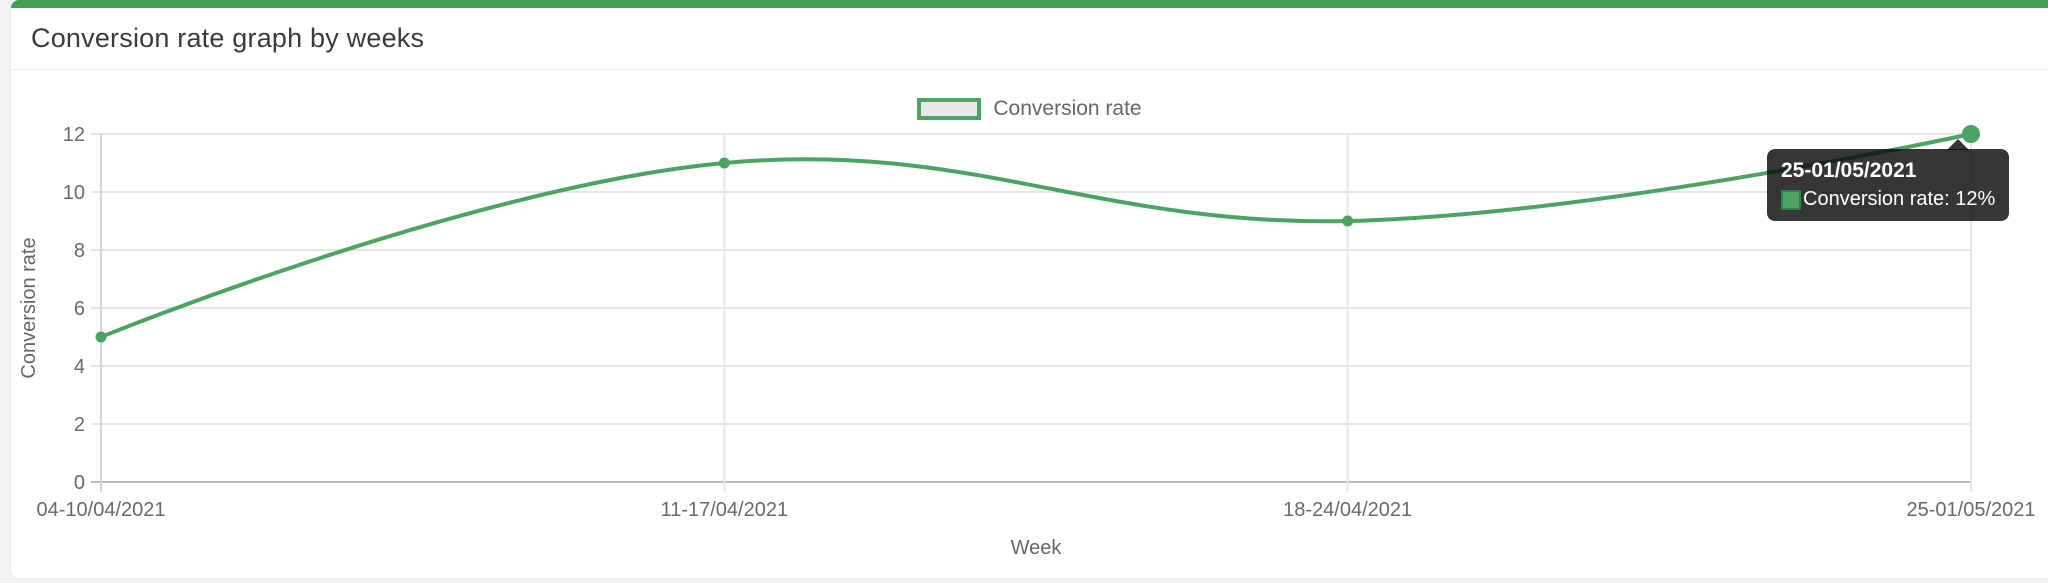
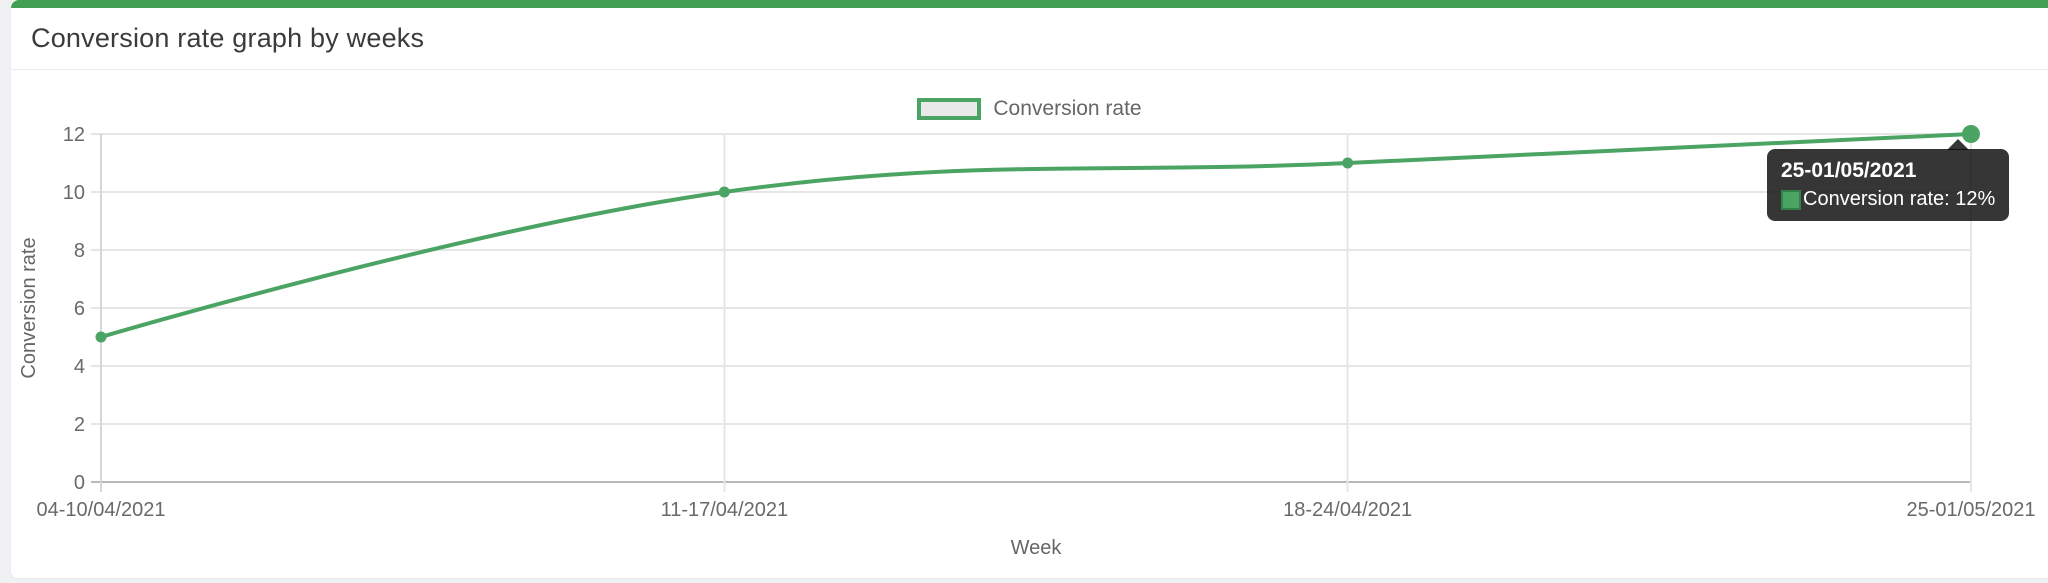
11-17/04/2021: 11 -> 10
18-24/04/2021: 9 -> 11
